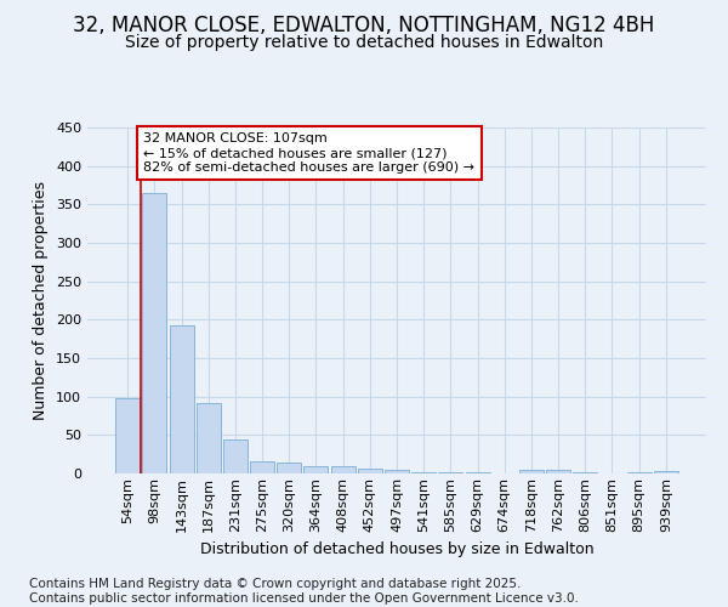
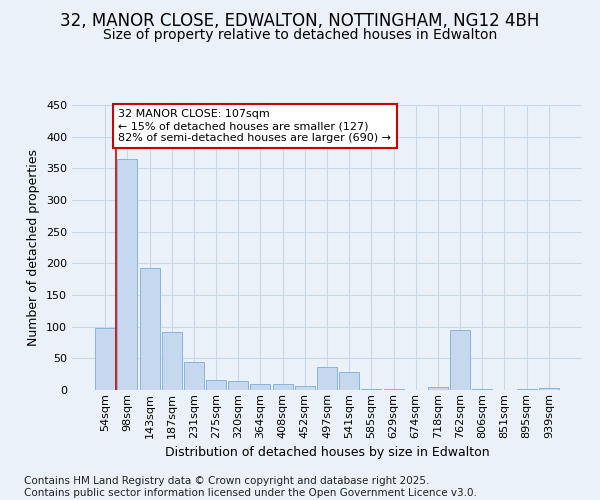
497sqm: 5 -> 36
541sqm: 2 -> 28
762sqm: 5 -> 94
